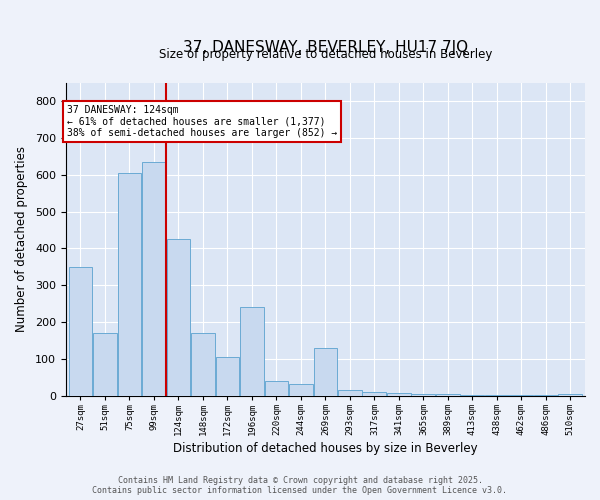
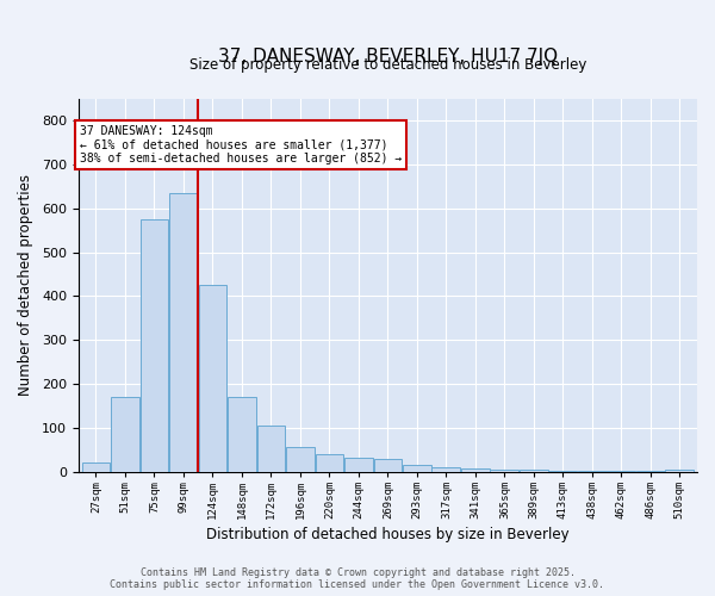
27sqm: 350 -> 20
75sqm: 605 -> 575
196sqm: 240 -> 57
269sqm: 130 -> 30
